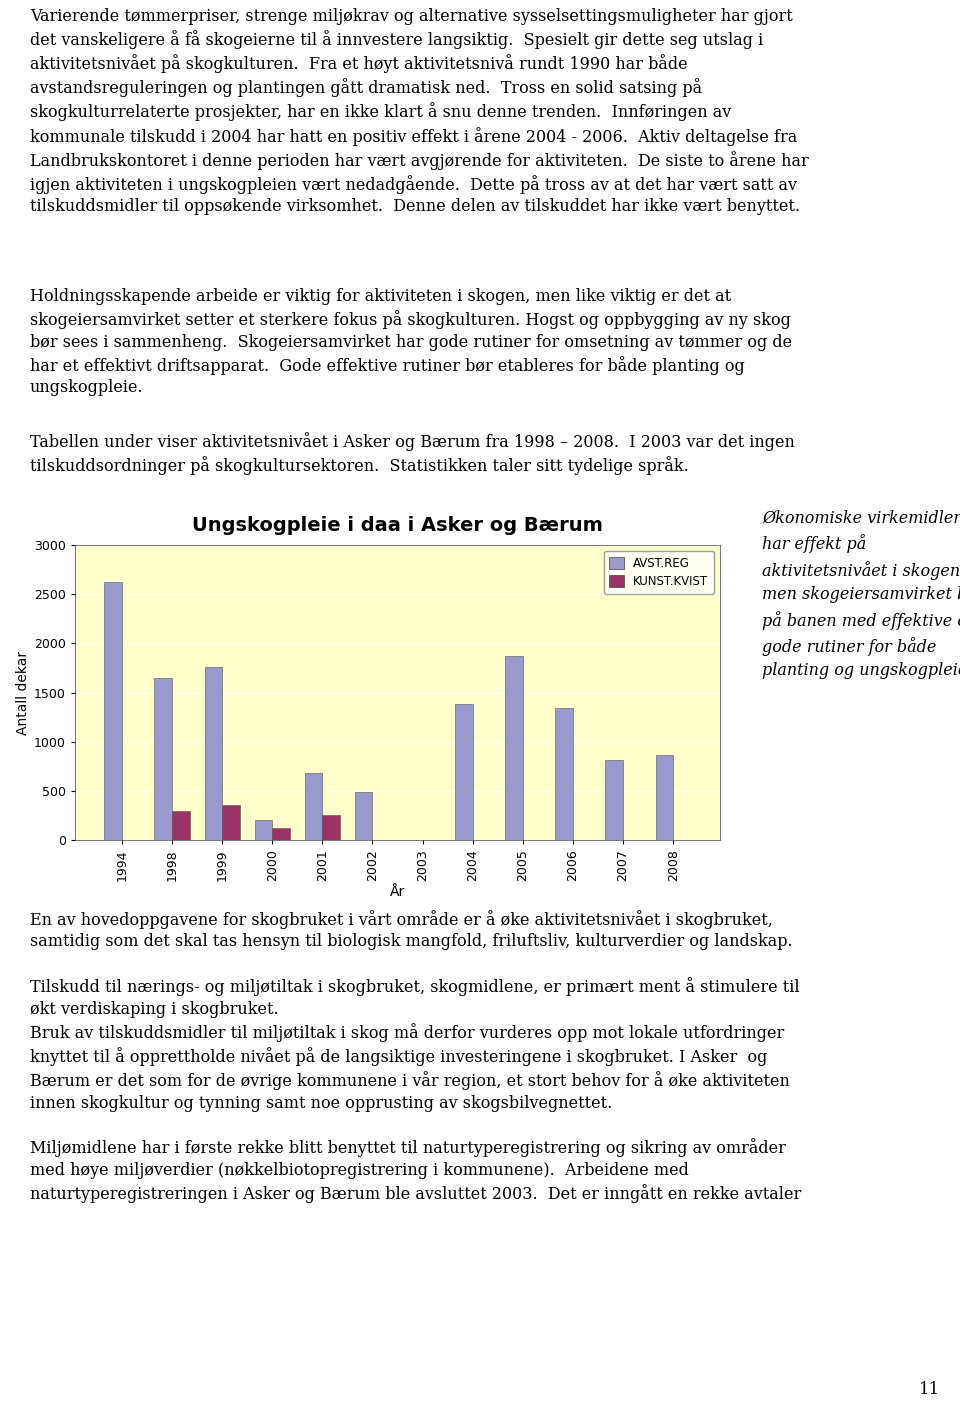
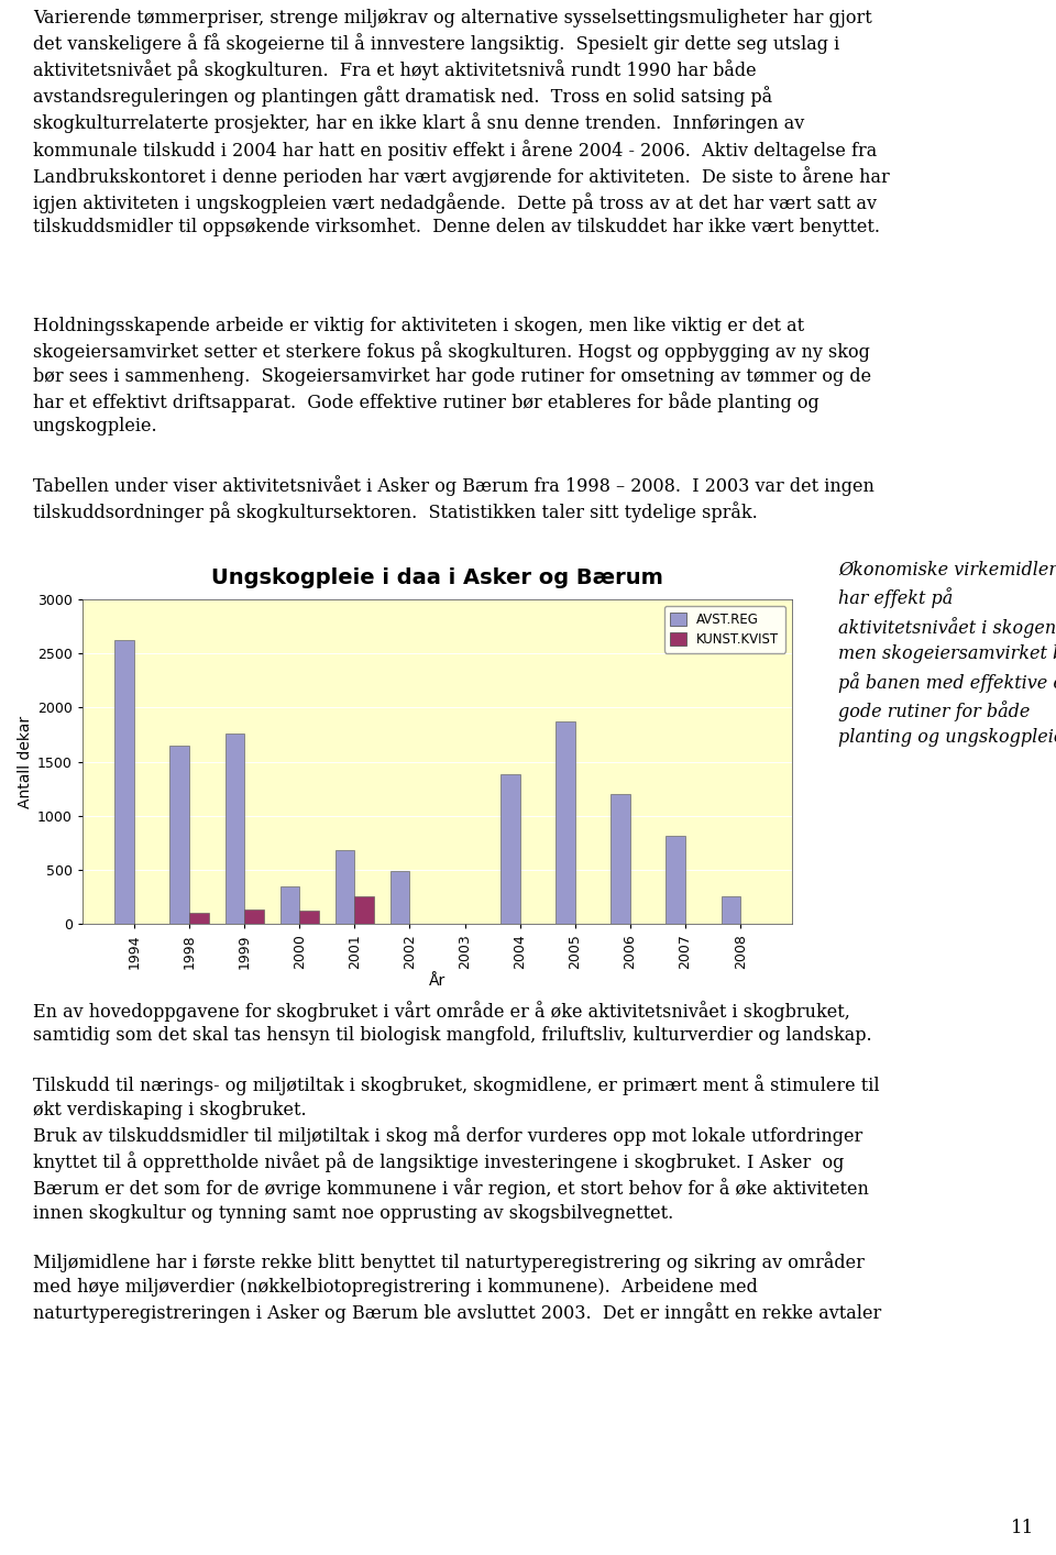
KUNST.KVIST/1998: 300 -> 100
KUNST.KVIST/1999: 360 -> 130
AVST.REG/2000: 200 -> 350
AVST.REG/2006: 1340 -> 1200
AVST.REG/2008: 860 -> 260
